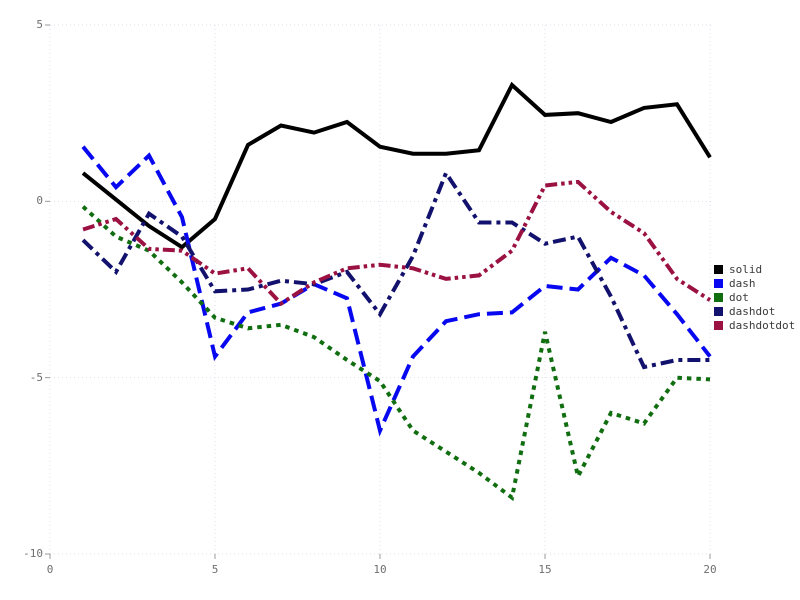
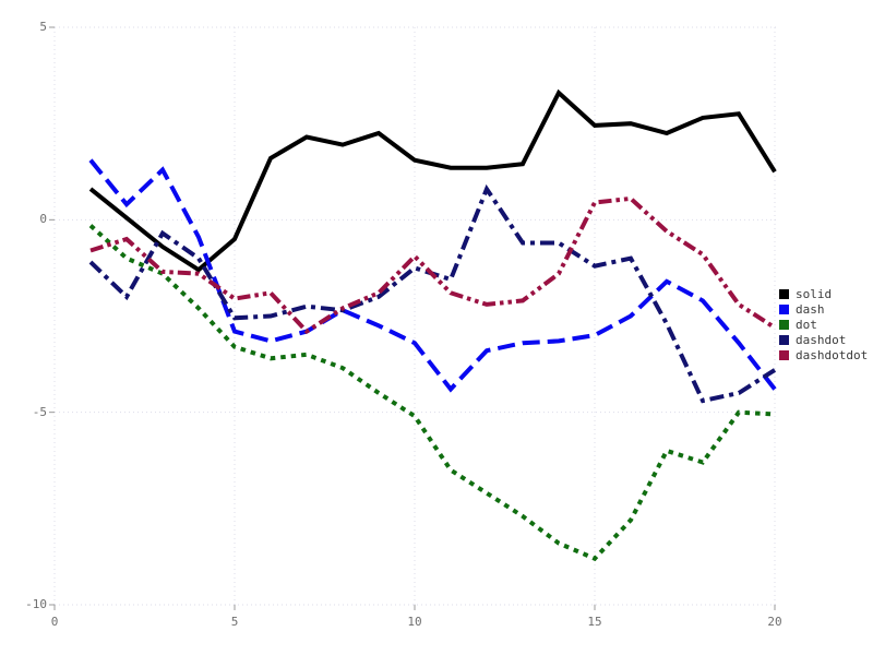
dash/5: -4.4 -> -2.9
dash/10: -6.5 -> -3.2
dashdot/10: -3.2 -> -1.2
dashdotdot/10: -1.8 -> -0.9
dash/15: -2.4 -> -3.0
dot/15: -3.7 -> -8.8
dashdot/20: -4.5 -> -3.9
